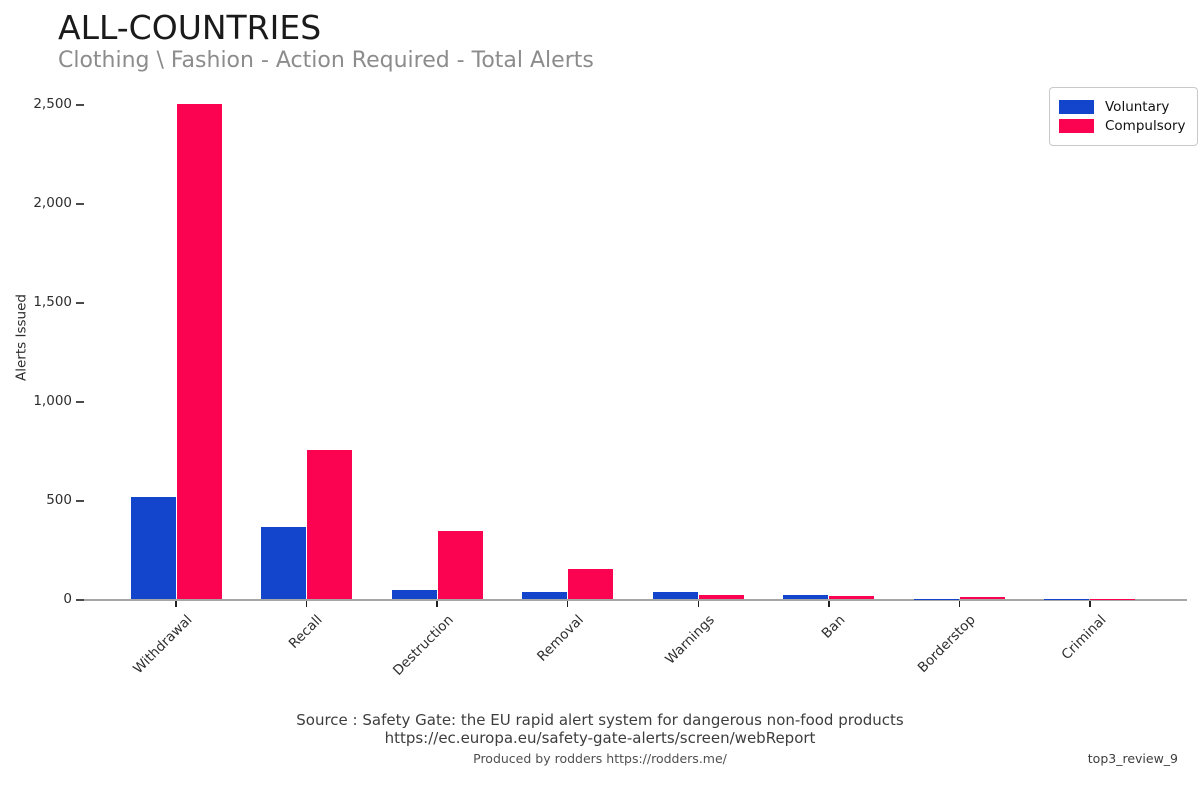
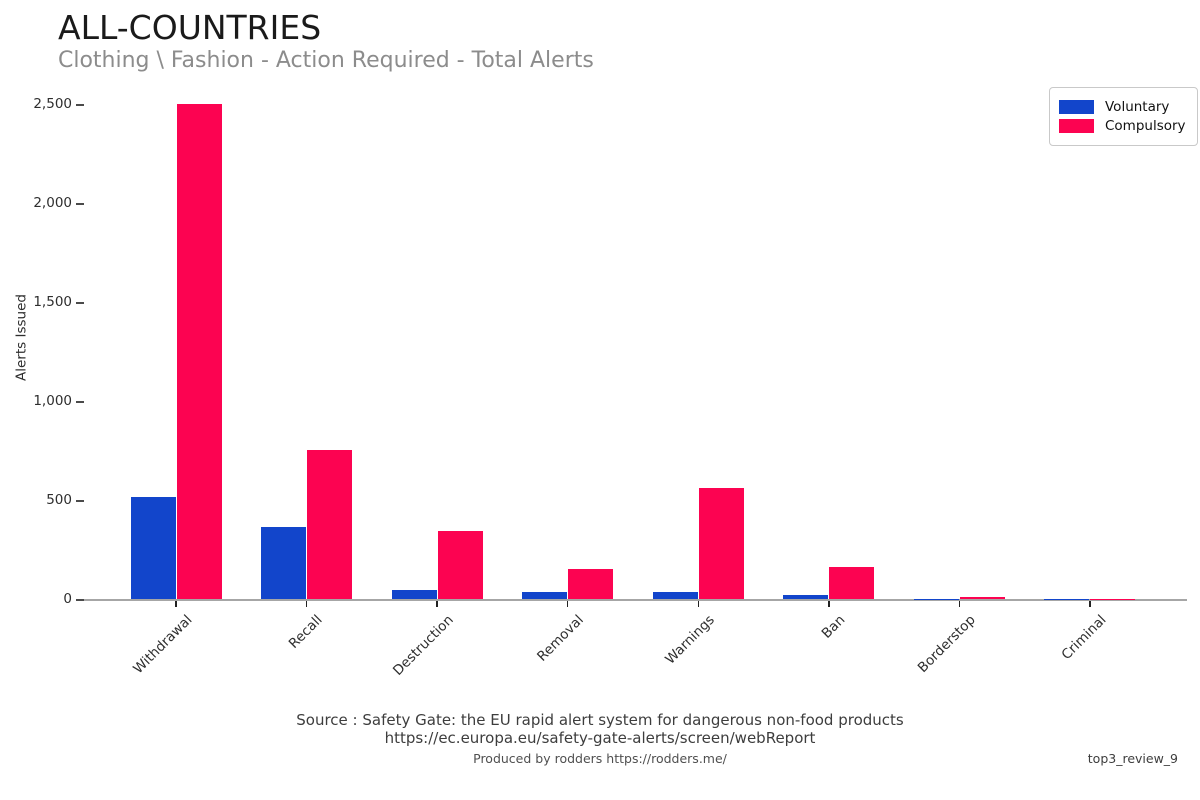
Compulsory/Warnings: 20 -> 560
Compulsory/Ban: 20 -> 160
